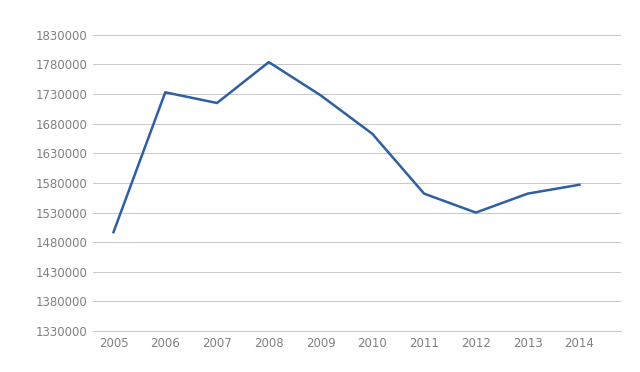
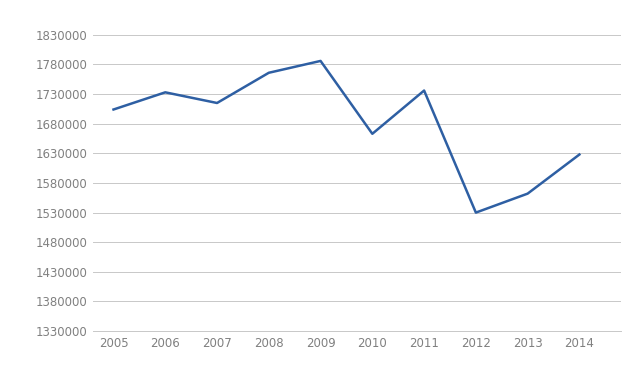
2005: 1497000 -> 1704000
2008: 1784000 -> 1766000
2009: 1728000 -> 1786000
2011: 1562000 -> 1736000
2014: 1577000 -> 1628000
